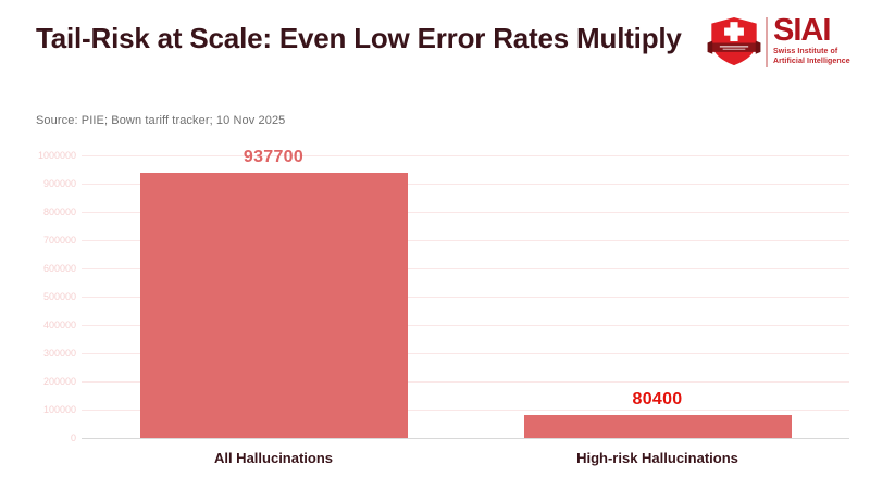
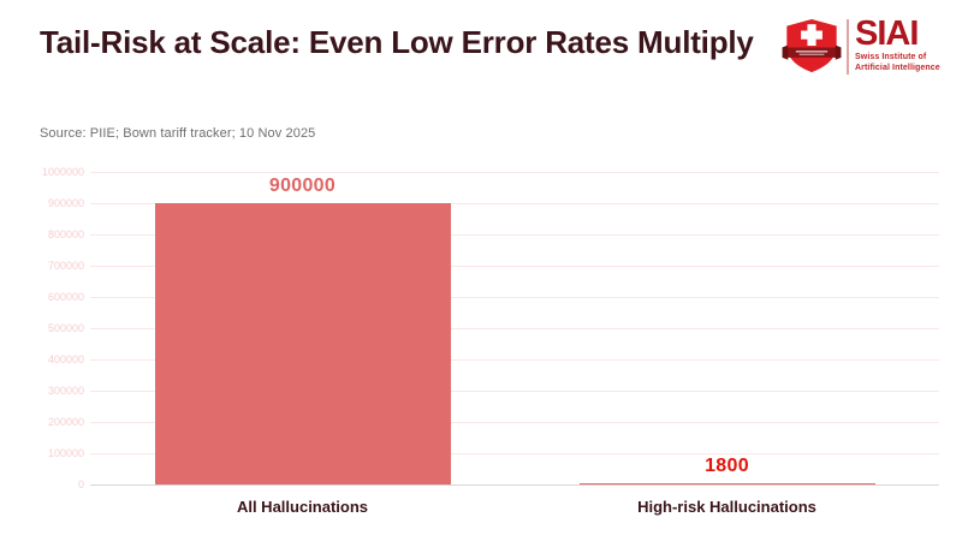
All Hallucinations: 937700 -> 900000
High-risk Hallucinations: 80400 -> 1800
